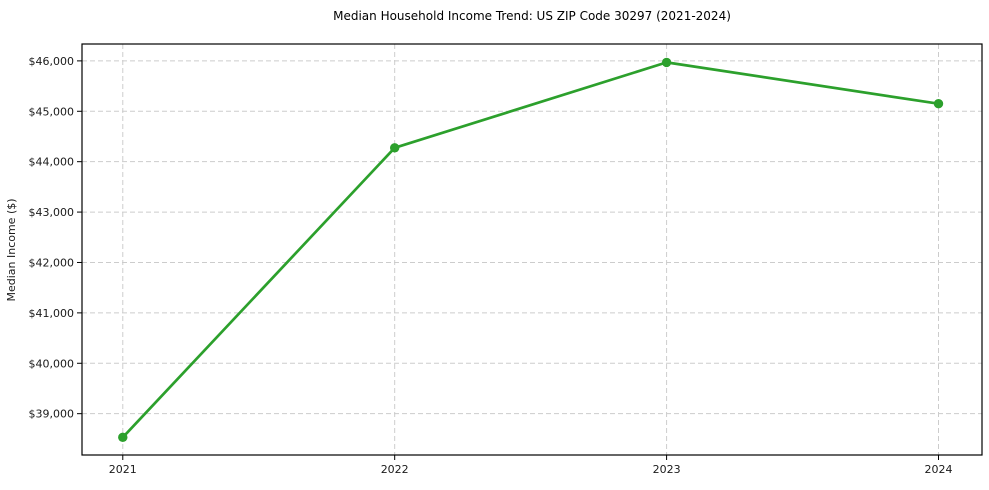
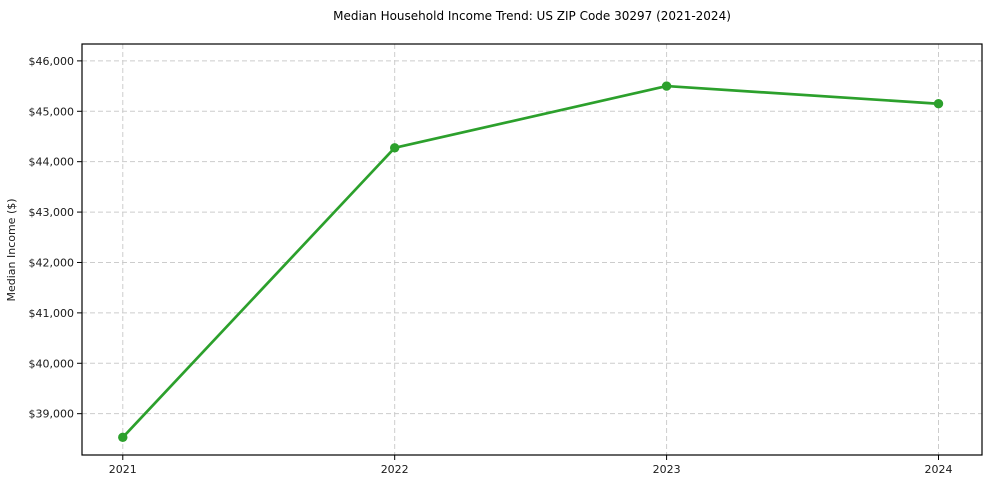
2023: $46000 -> $45500
